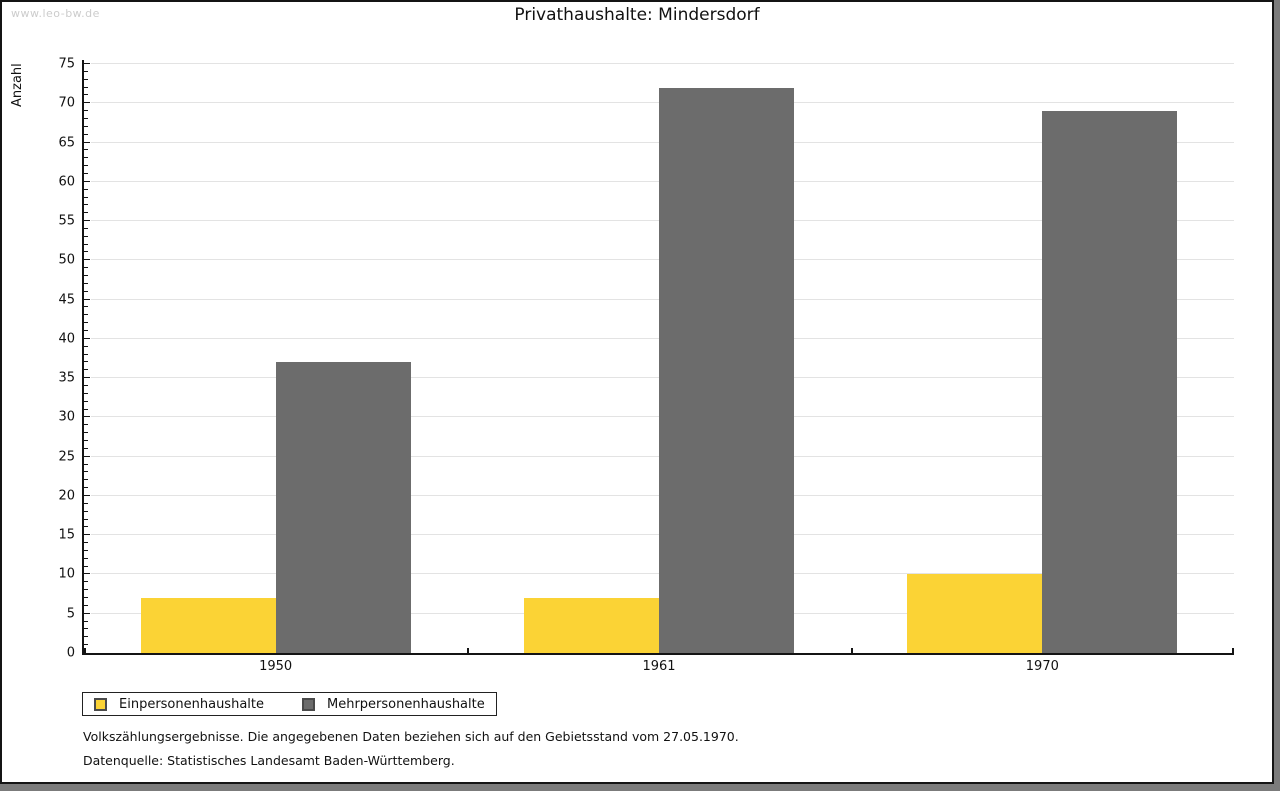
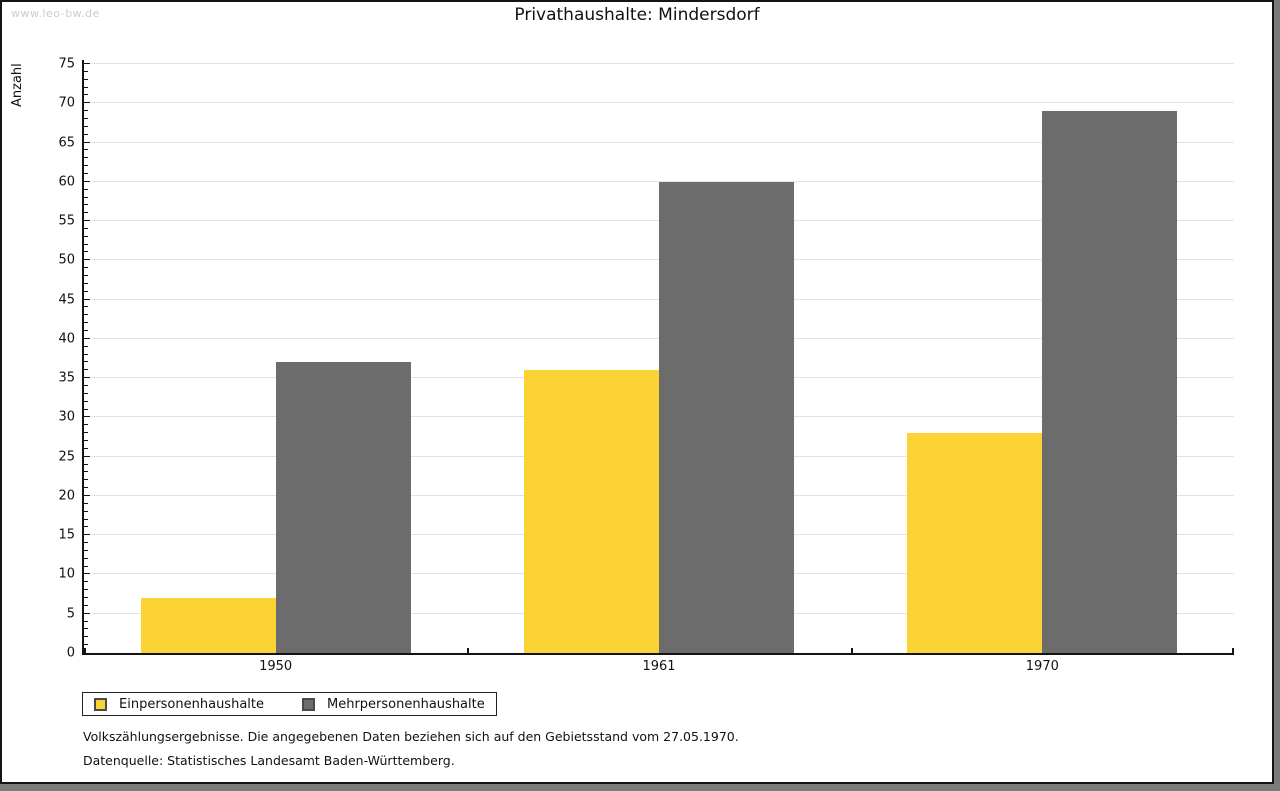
Einpersonenhaushalte/1961: 7 -> 36
Mehrpersonenhaushalte/1961: 72 -> 60
Einpersonenhaushalte/1970: 10 -> 28
